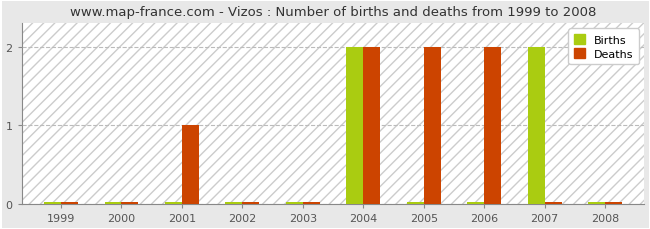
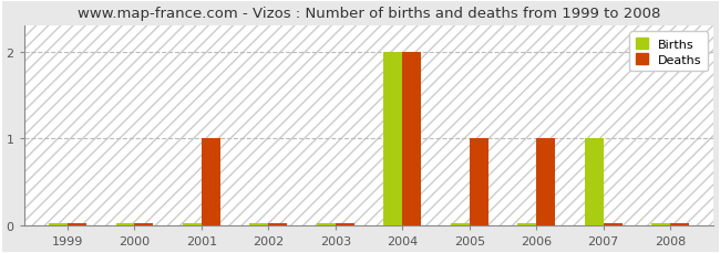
Deaths/2005: 2 -> 1
Deaths/2006: 2 -> 1
Births/2007: 2 -> 1
